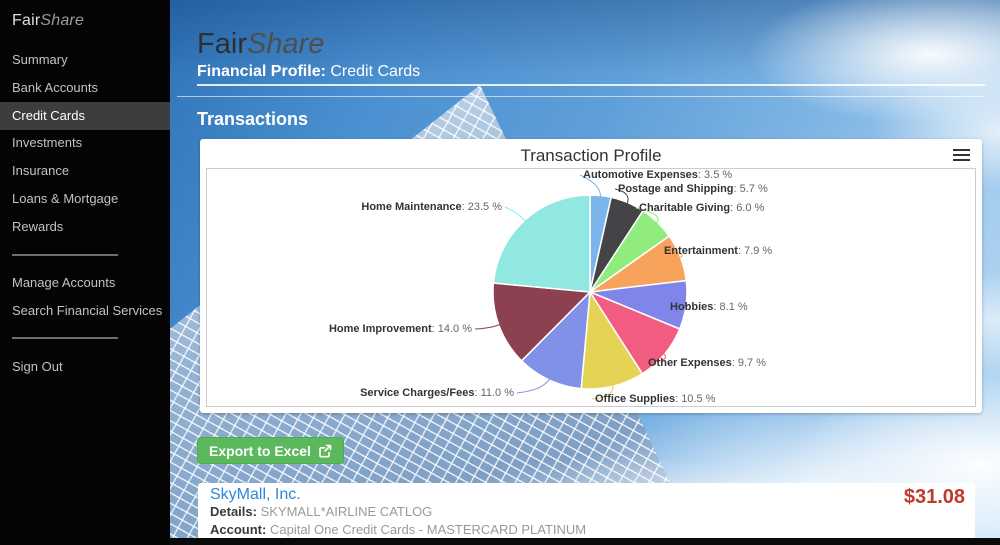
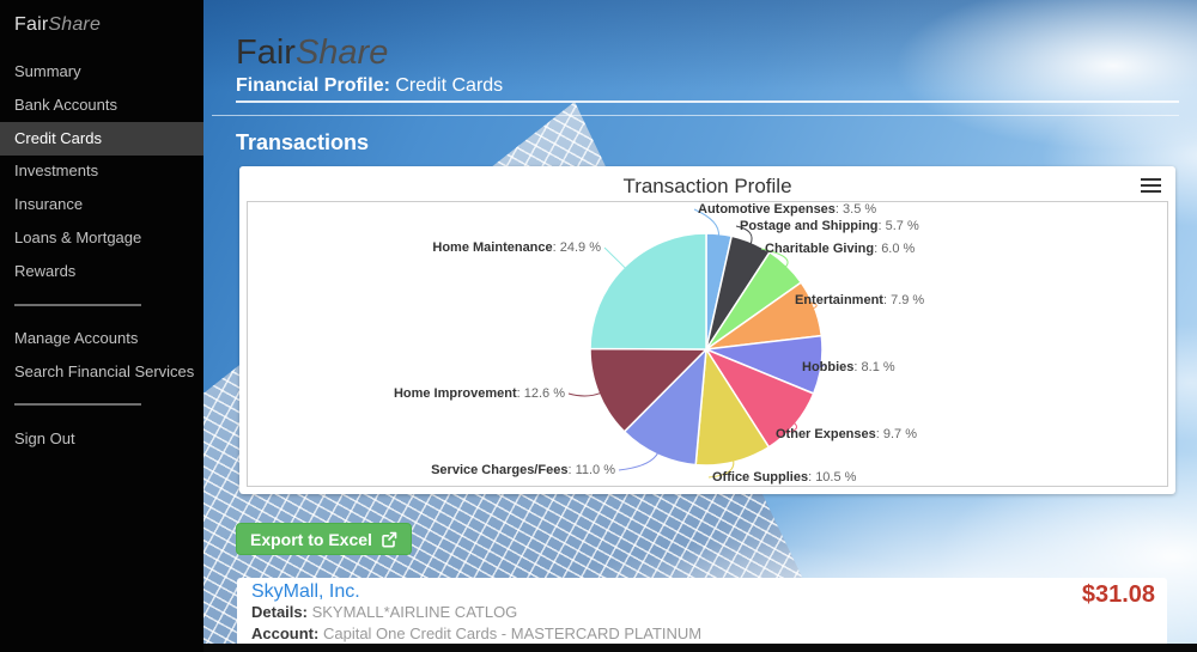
Home Improvement: 14.0 -> 12.6
Home Maintenance: 23.5 -> 24.9
